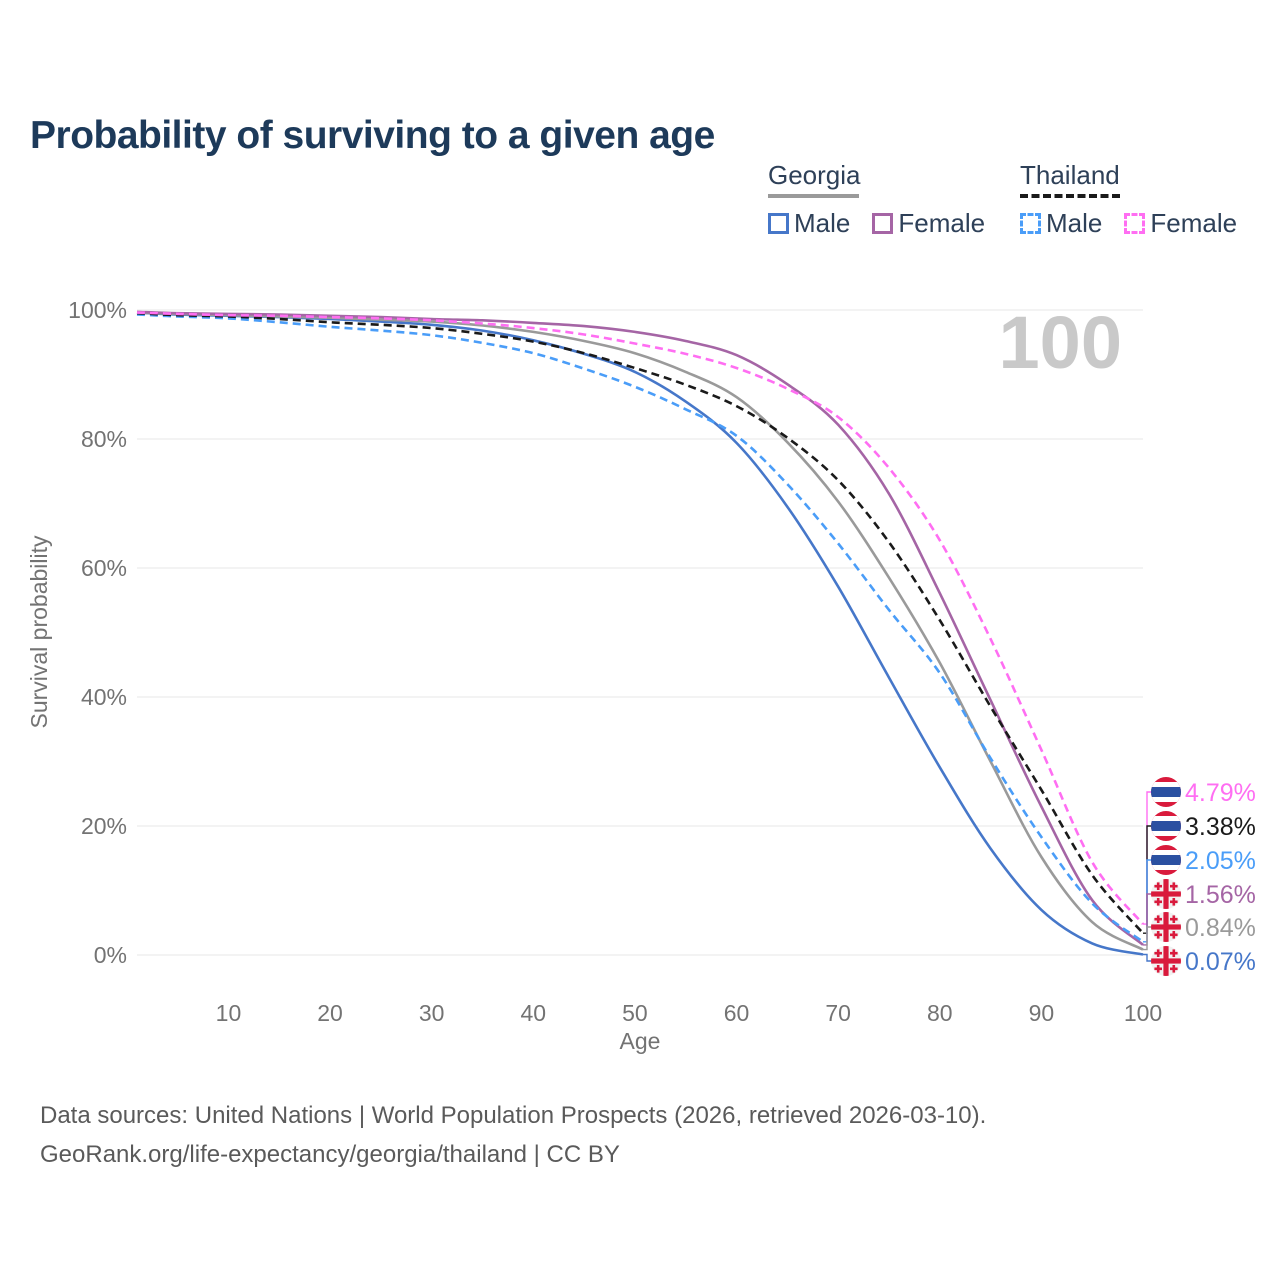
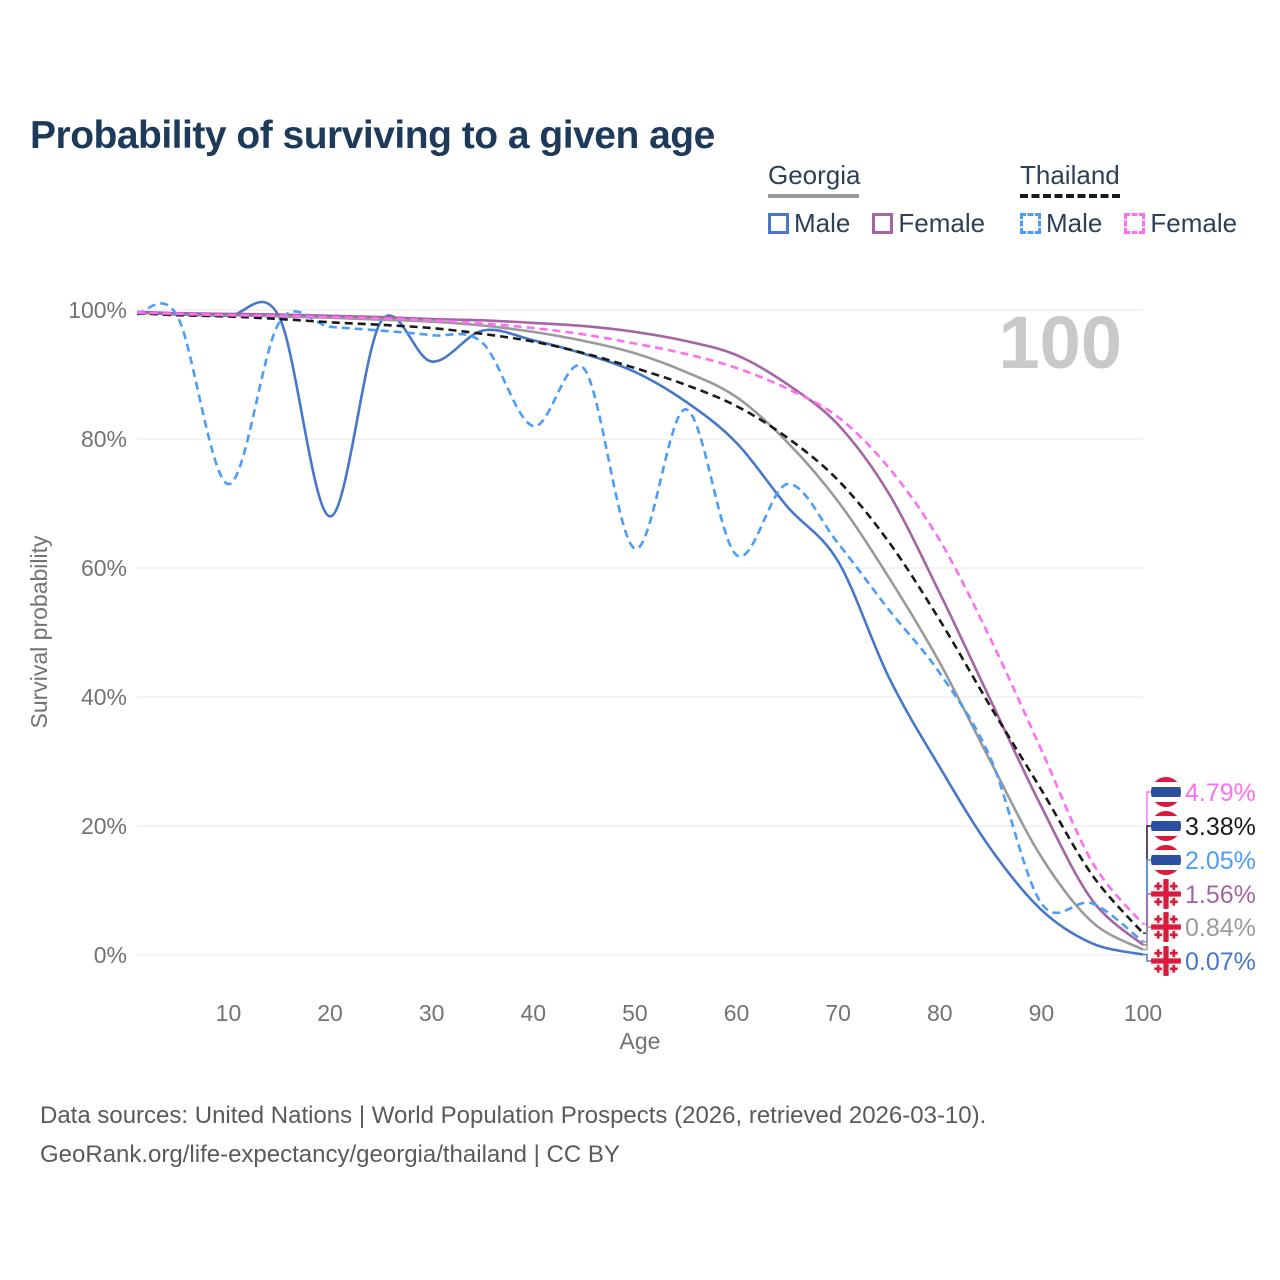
Thailand Male/10: 99% -> 73%
Georgia Male/20: 99% -> 68%
Georgia Male/30: 98% -> 92%
Thailand Male/40: 93% -> 82%
Thailand Male/50: 88% -> 63%
Thailand Male/60: 80% -> 62%
Georgia Male/70: 57% -> 61%
Thailand Male/90: 18% -> 8%
